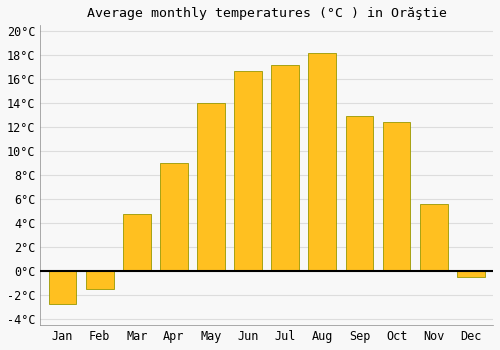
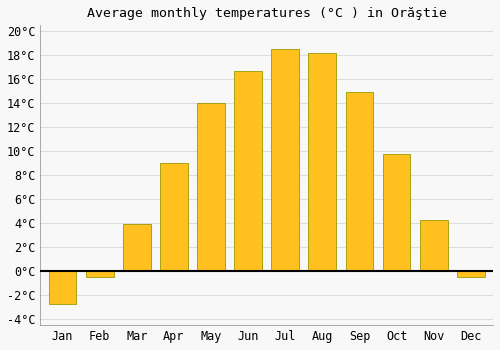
Feb: -1.5°C -> -0.5°C
Mar: 4.8°C -> 3.9°C
Jul: 17.2°C -> 18.5°C
Sep: 12.9°C -> 14.9°C
Oct: 12.4°C -> 9.8°C
Nov: 5.6°C -> 4.3°C
